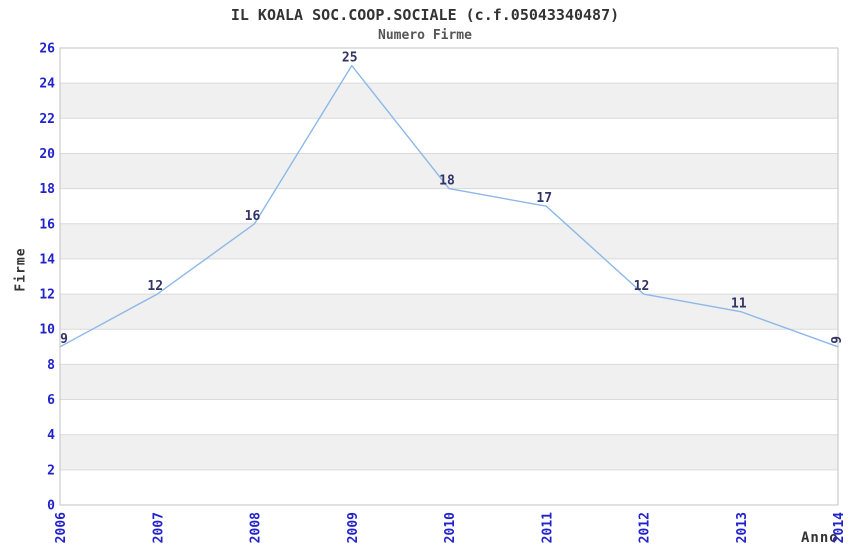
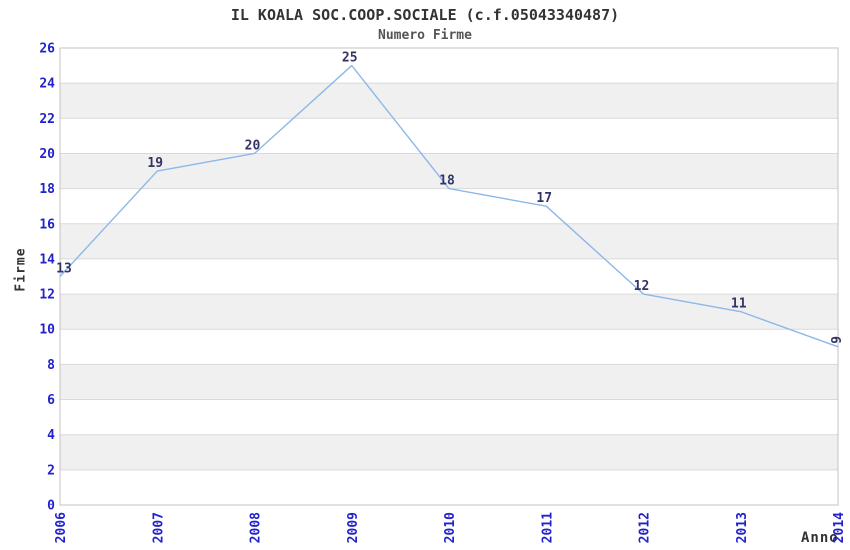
2006: 9 -> 13
2007: 12 -> 19
2008: 16 -> 20
